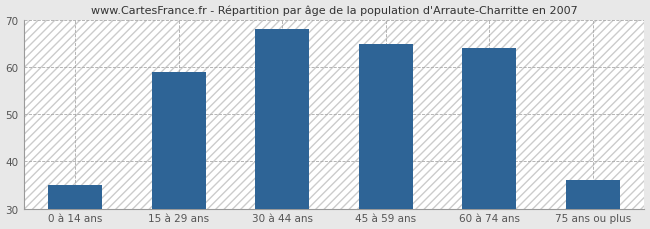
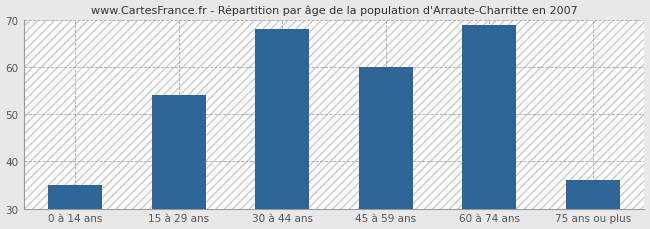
15 à 29 ans: 59 -> 54
45 à 59 ans: 65 -> 60
60 à 74 ans: 64 -> 69
